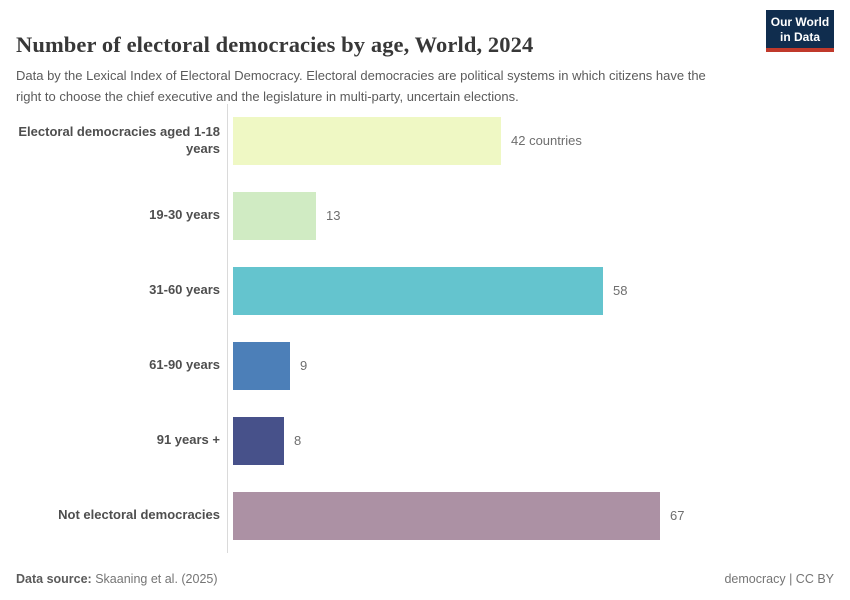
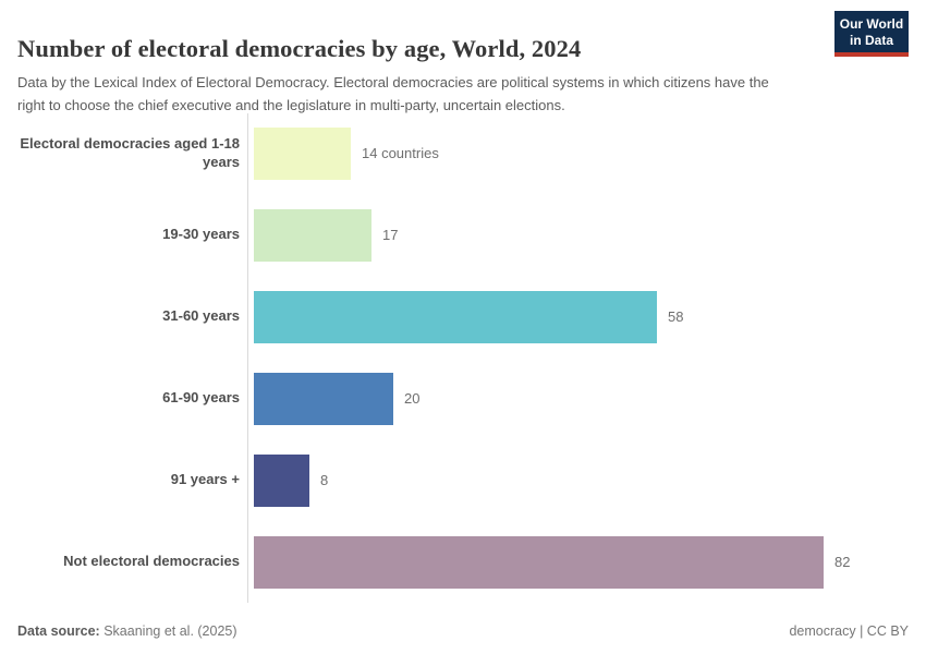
Electoral democracies aged 1-18 years: 42 -> 14
19-30 years: 13 -> 17
61-90 years: 9 -> 20
Not electoral democracies: 67 -> 82
